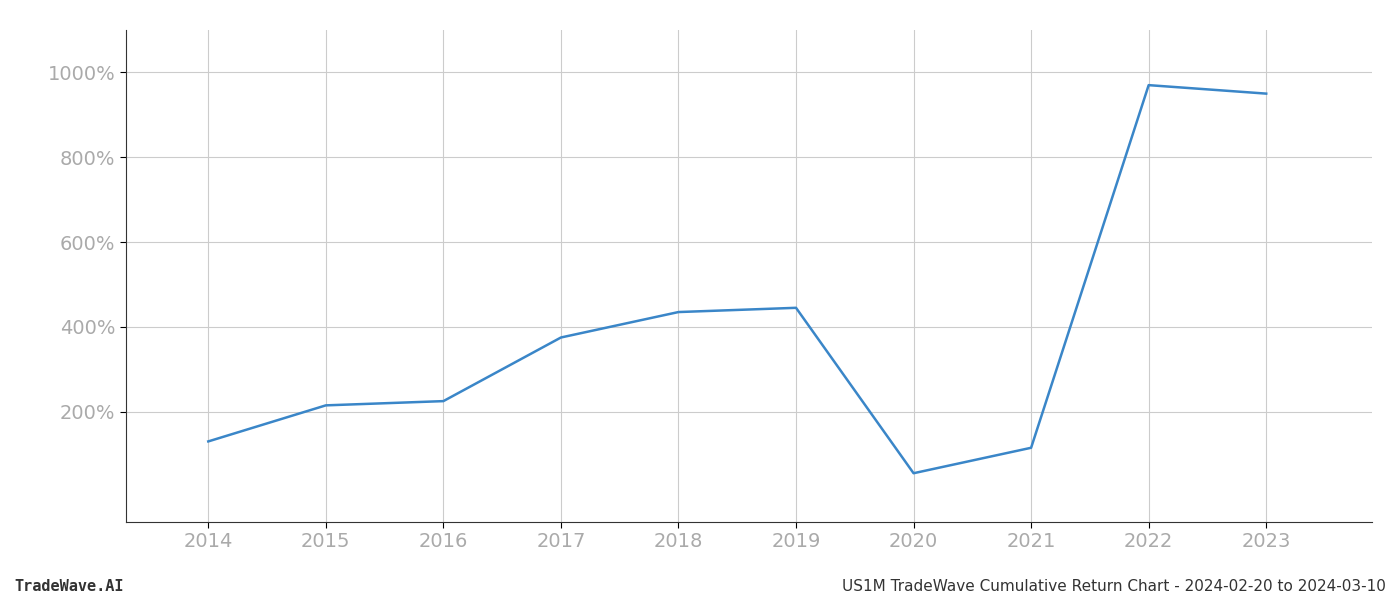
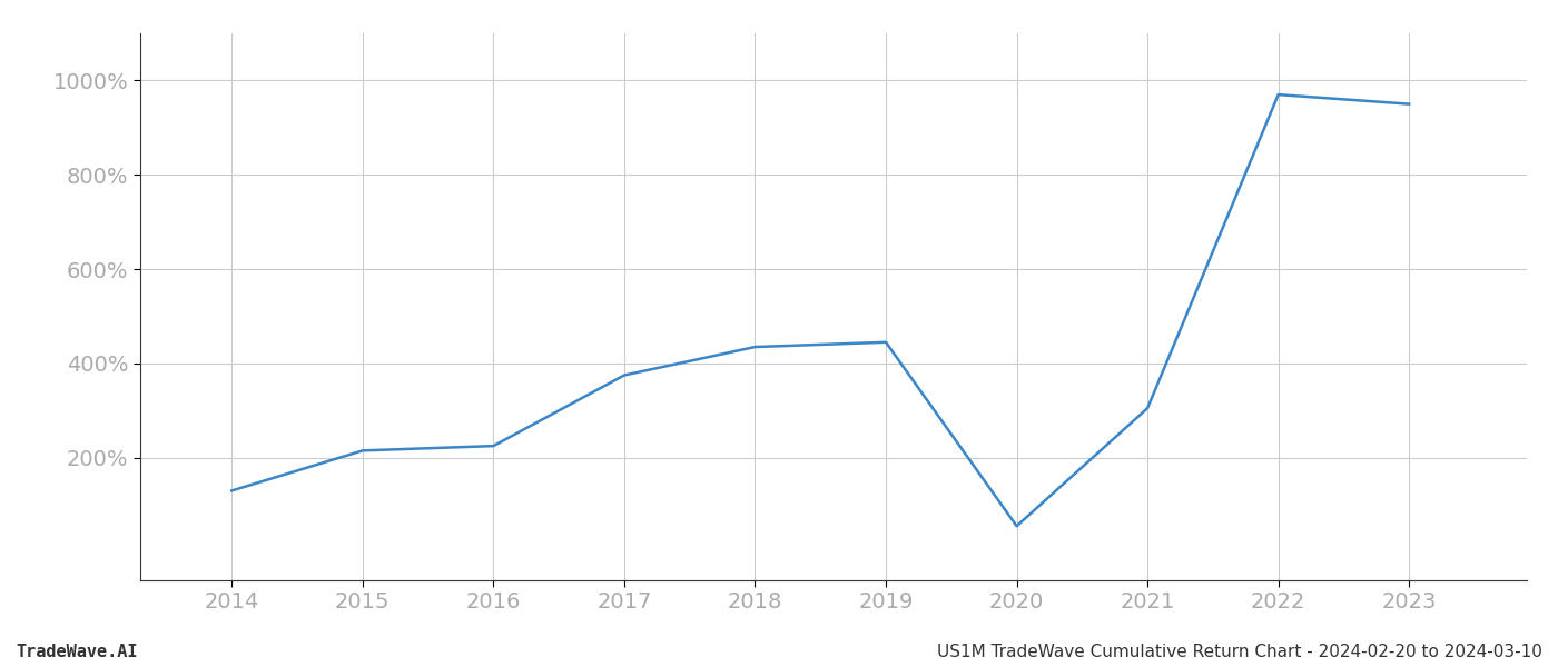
2021: 115% -> 305%
